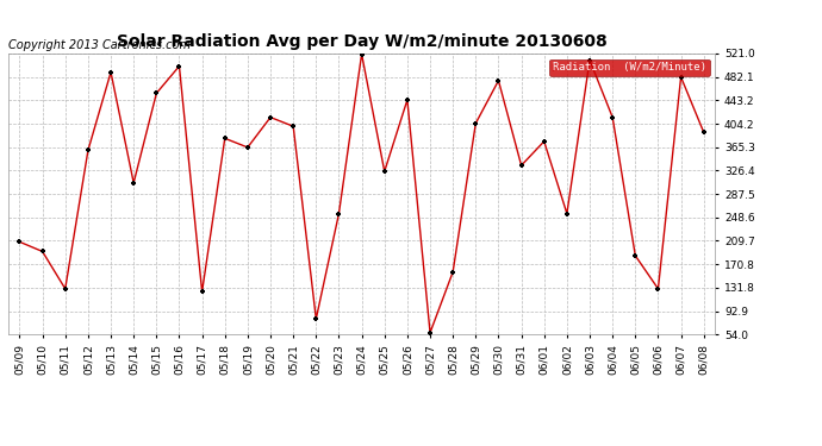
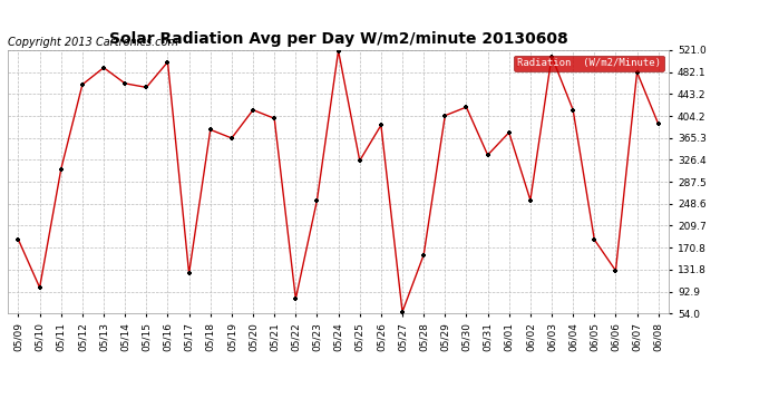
05/09: 208 -> 185
05/10: 192 -> 100
05/11: 130 -> 310
05/12: 360 -> 460
05/14: 306 -> 462
05/26: 444 -> 388
05/30: 476 -> 420
